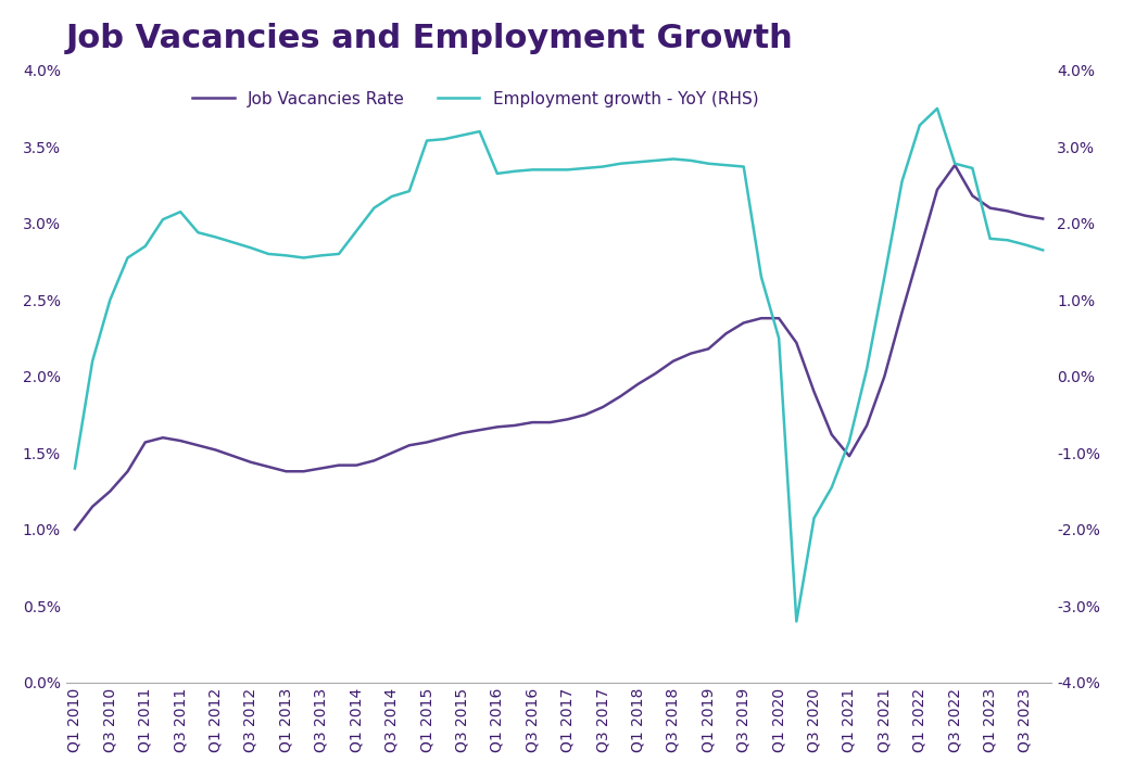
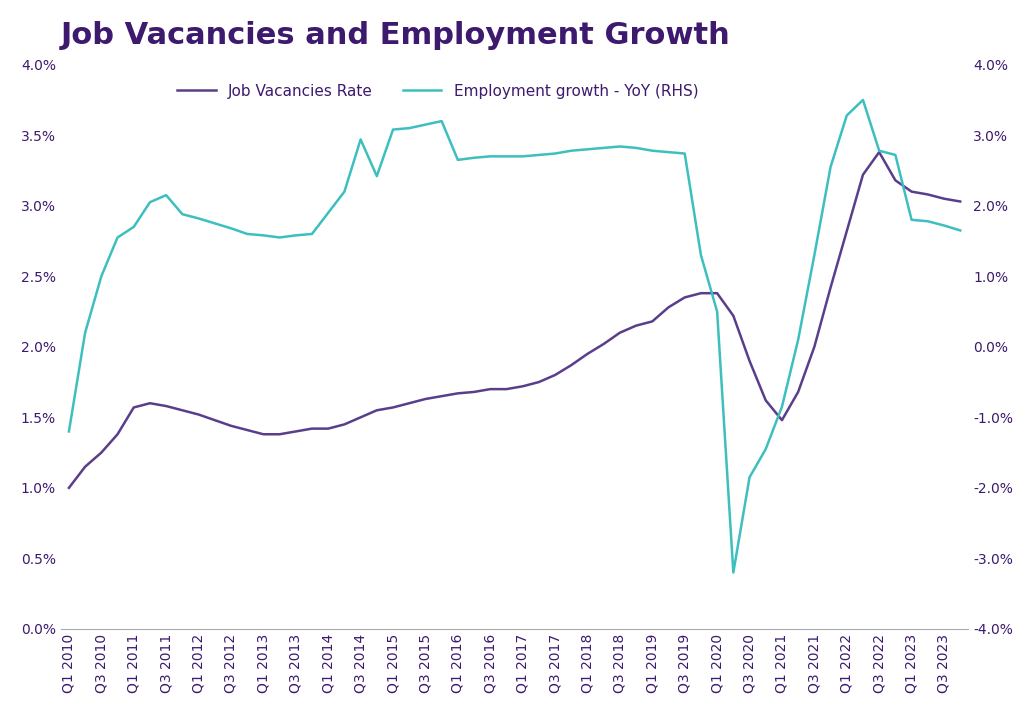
Employment growth - YoY (RHS)/Q3 2014: 2.35% -> 2.94%
